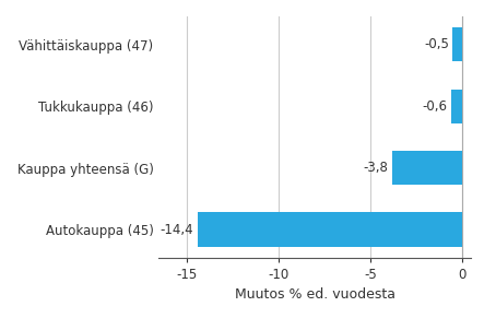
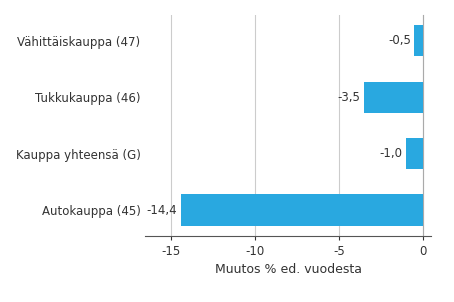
Tukkukauppa (46): -0,6 -> -3,5
Kauppa yhteensä (G): -3,8 -> -1,0
